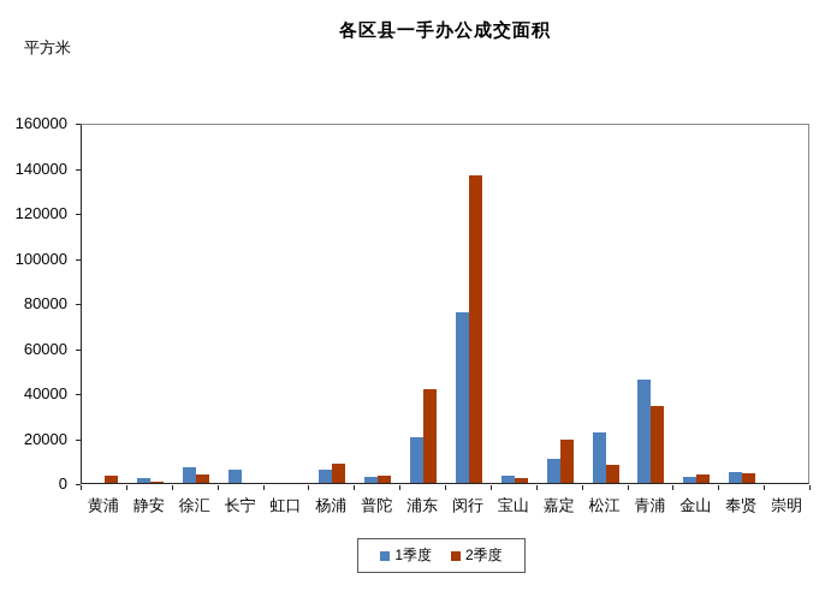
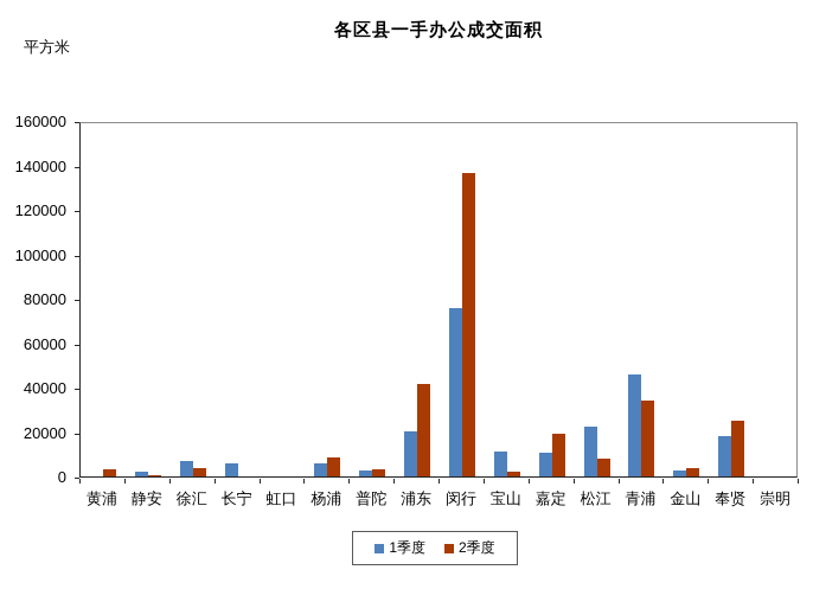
1季度/宝山: 3000 -> 11000
1季度/奉贤: 5000 -> 18000
2季度/奉贤: 4000 -> 25000
